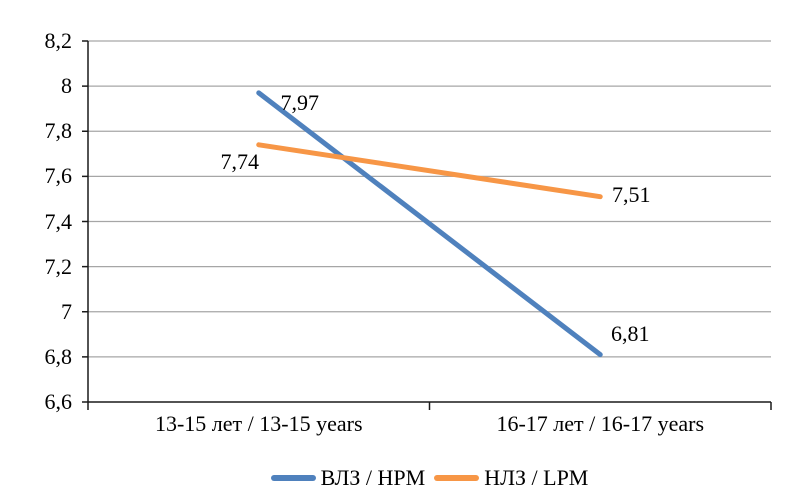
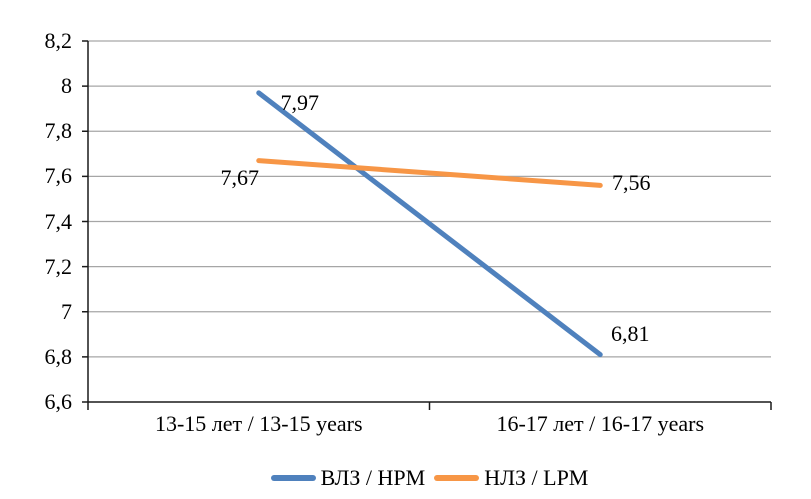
НЛЗ / LPM/13-15 лет / 13-15 years: 7,74 -> 7,67
НЛЗ / LPM/16-17 лет / 16-17 years: 7,51 -> 7,56
